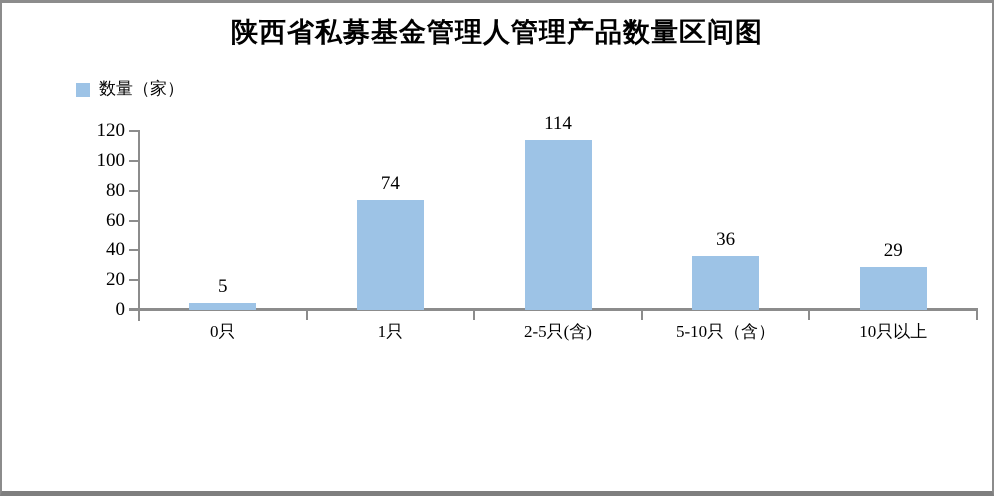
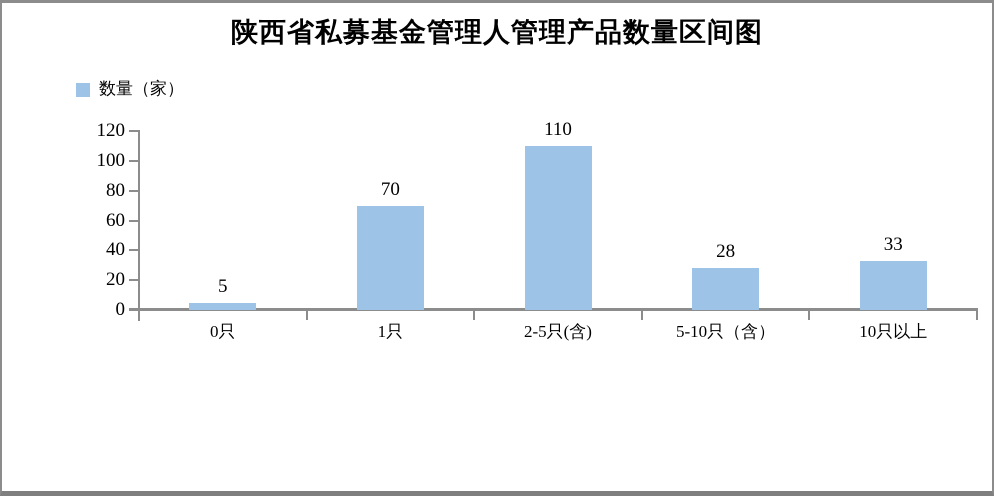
1只: 74 -> 70
2-5只(含): 114 -> 110
5-10只（含）: 36 -> 28
10只以上: 29 -> 33
